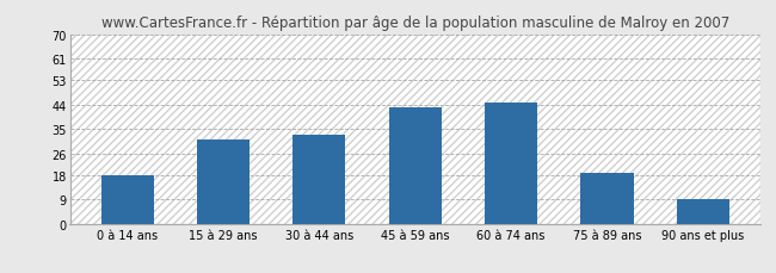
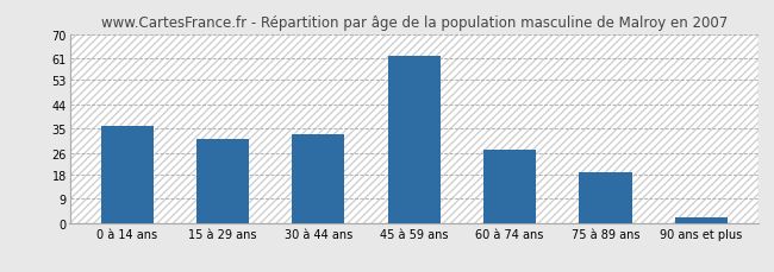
0 à 14 ans: 18 -> 36
45 à 59 ans: 43 -> 62
60 à 74 ans: 45 -> 27
90 ans et plus: 9 -> 2
